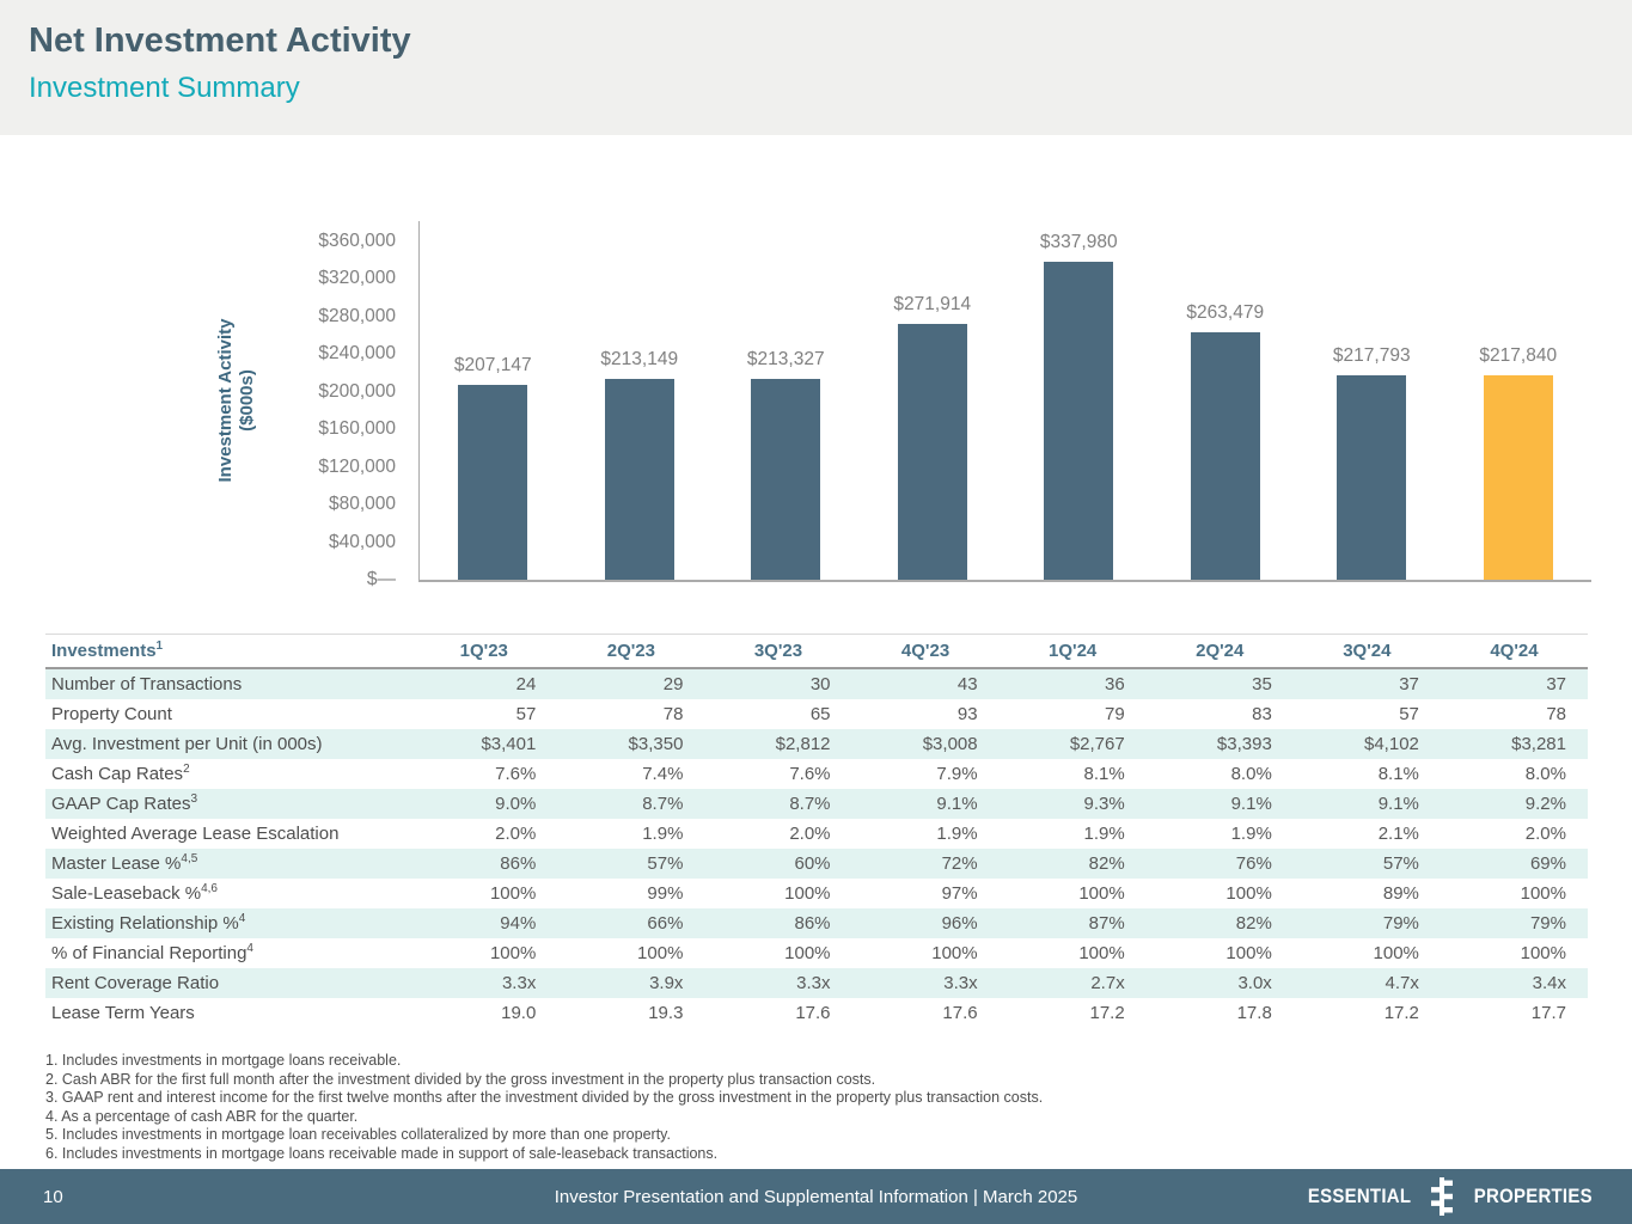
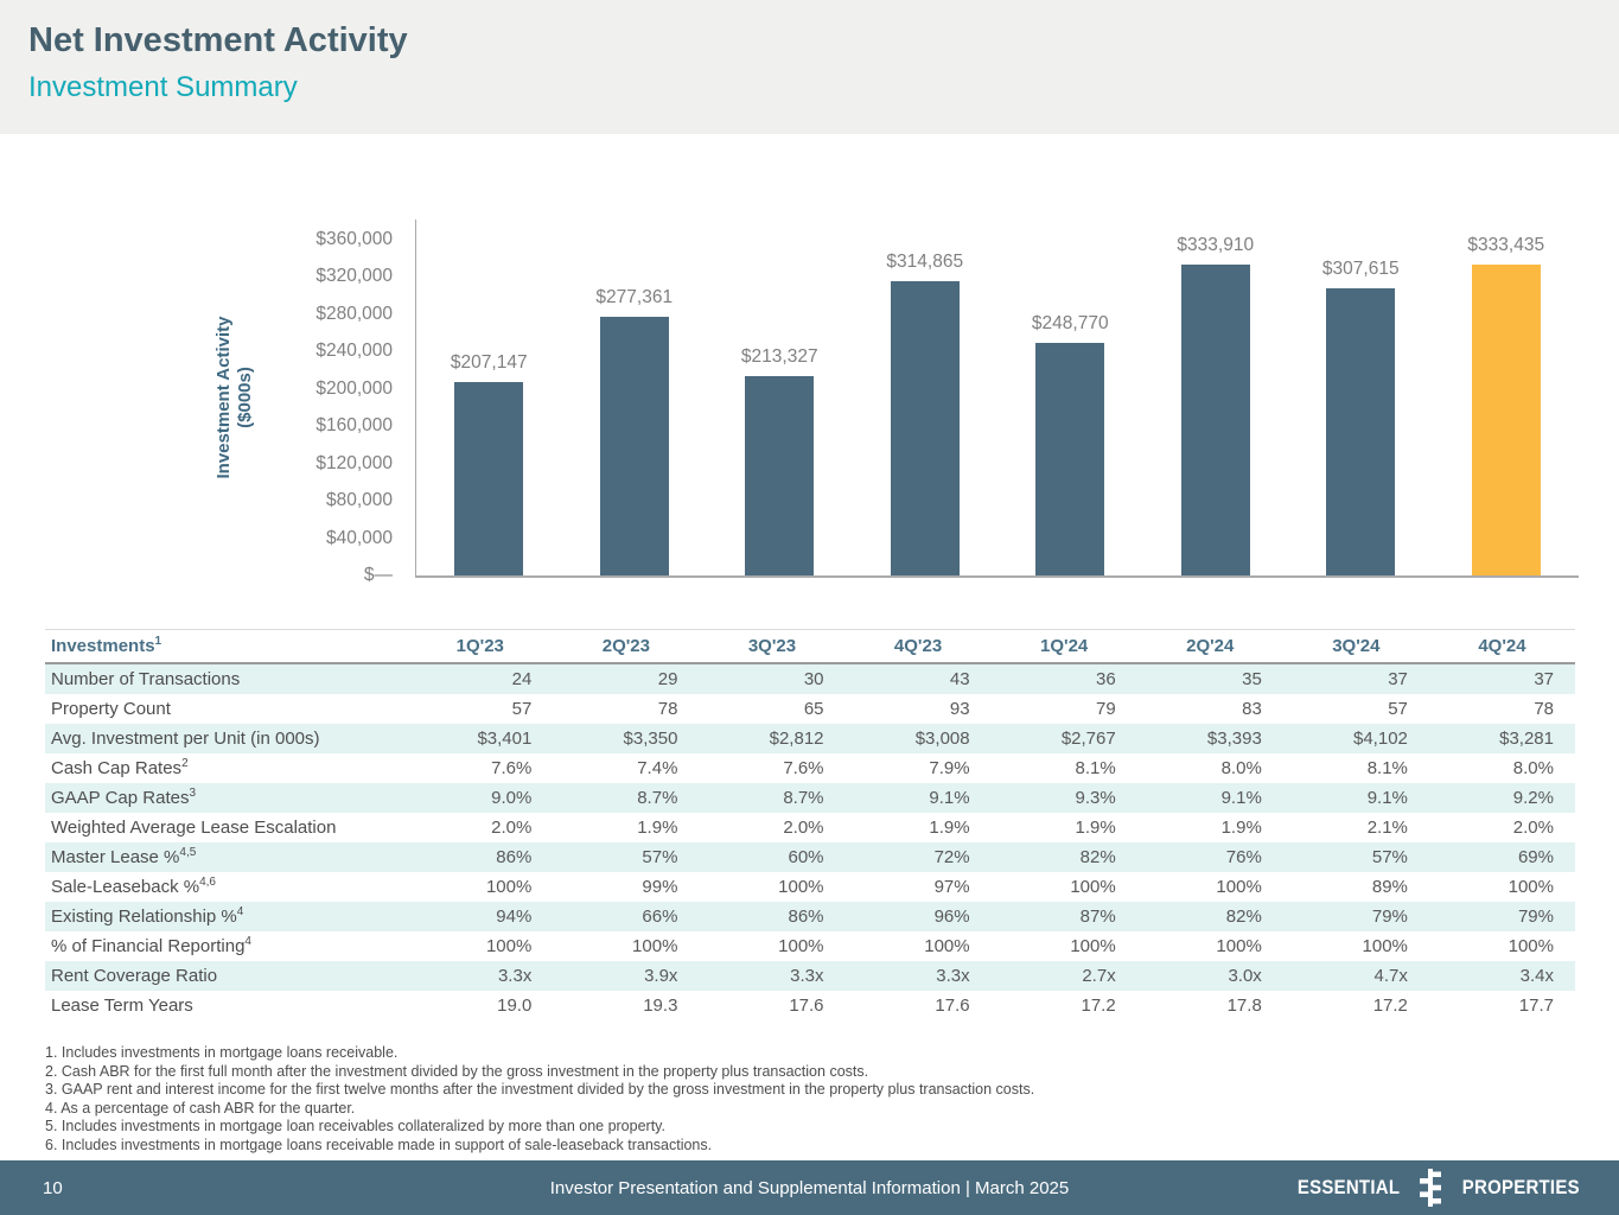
2Q'23: $213,149 -> $277,361
4Q'23: $271,914 -> $314,865
1Q'24: $337,980 -> $248,770
2Q'24: $263,479 -> $333,910
3Q'24: $217,793 -> $307,615
4Q'24: $217,840 -> $333,435
